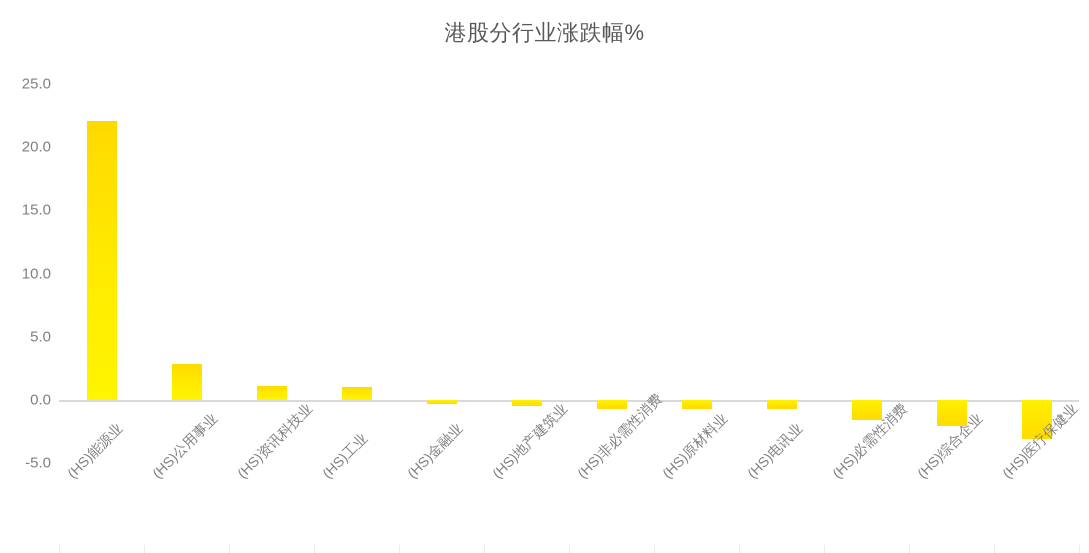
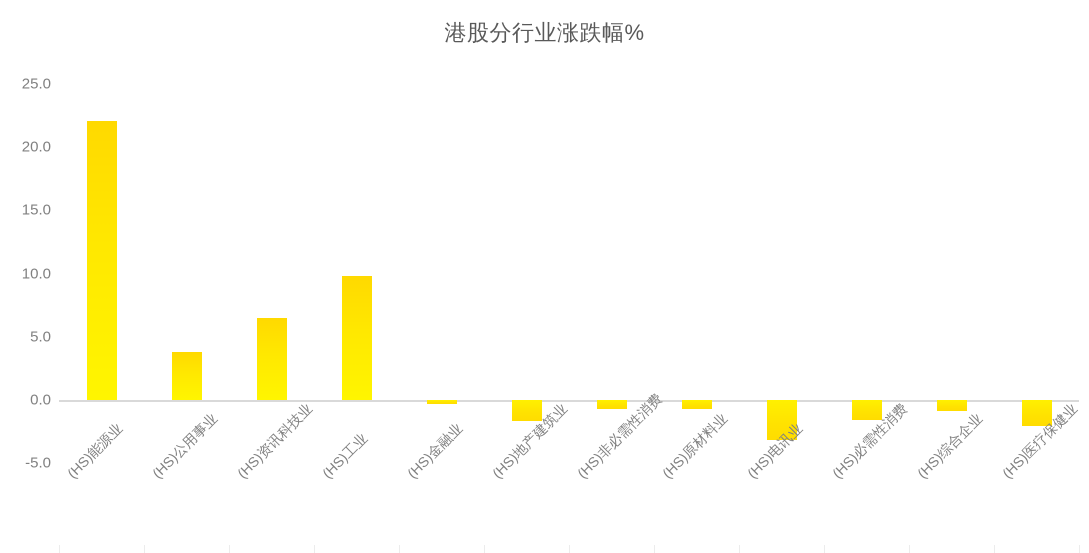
(HS)公用事业: 2.8 -> 3.8
(HS)资讯科技业: 1.1 -> 6.5
(HS)工业: 1.0 -> 9.8
(HS)地产建筑业: -0.5 -> -1.7
(HS)电讯业: -0.7 -> -3.2
(HS)综合企业: -2.1 -> -0.9
(HS)医疗保健业: -3.1 -> -2.1
